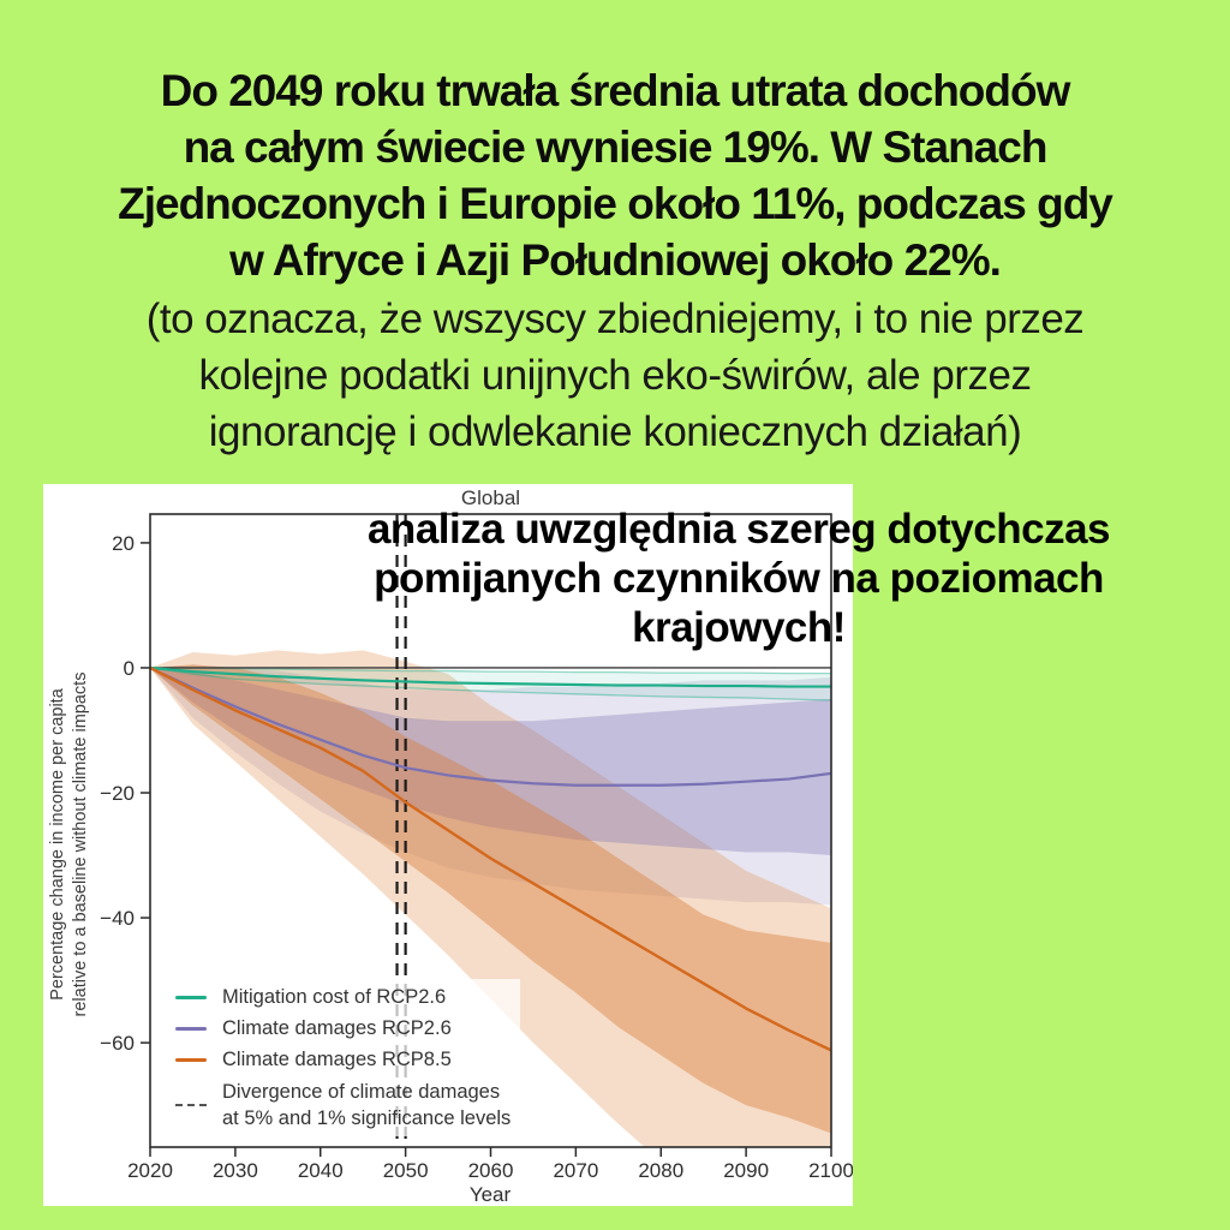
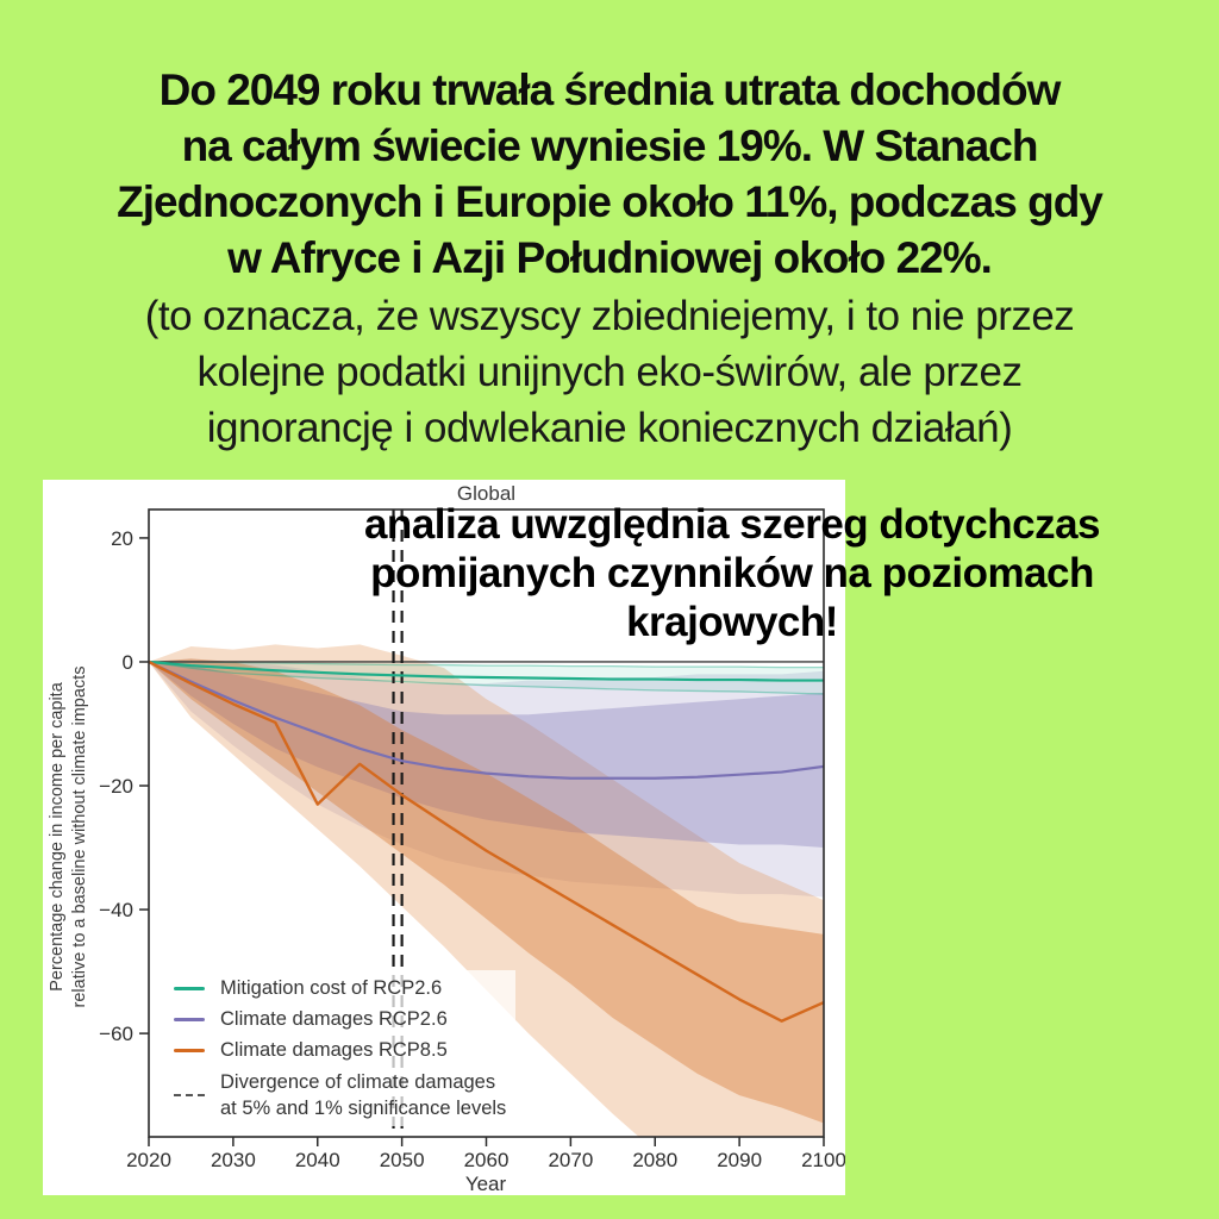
Climate damages RCP8.5/2040: -13 -> -23
Climate damages RCP8.5/2100: -61 -> -55
